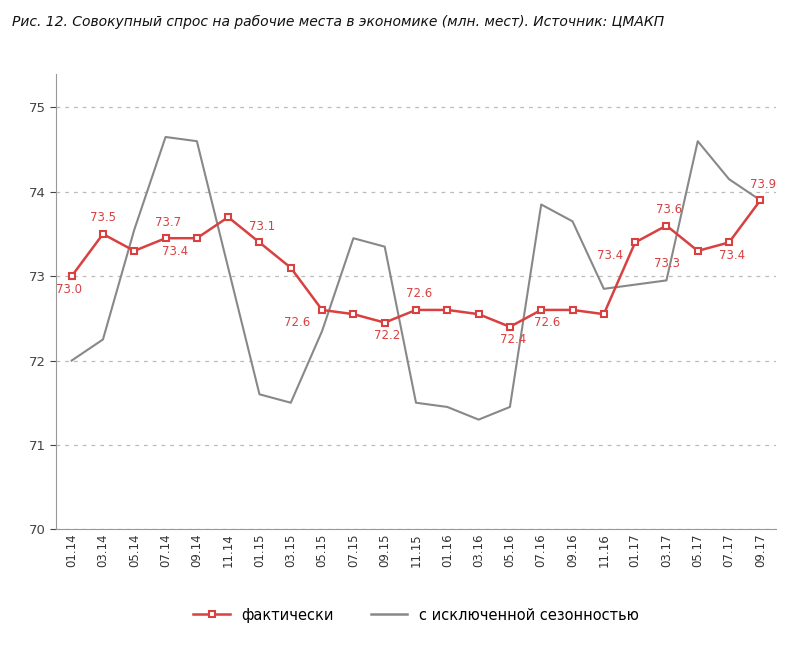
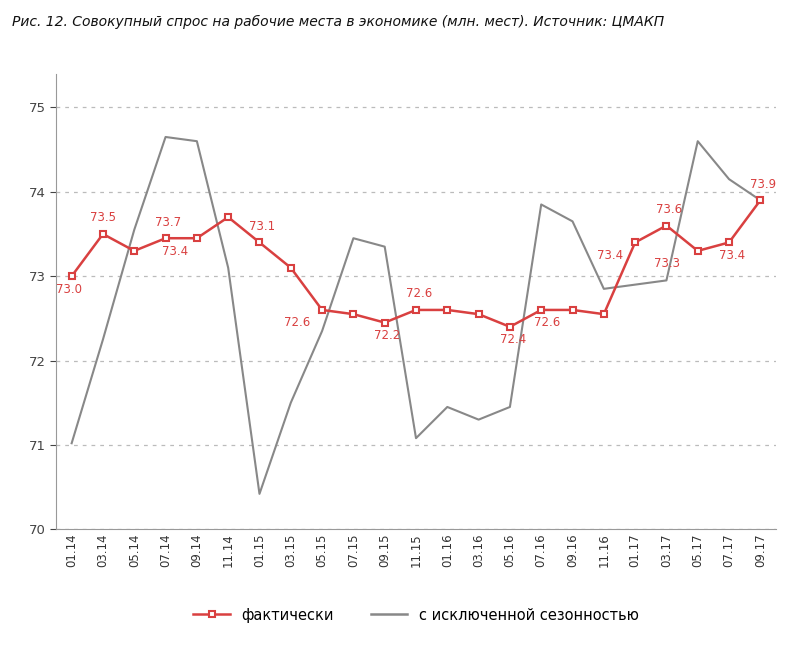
с исключенной сезонностью/01.14: 72.00 -> 71.02
с исключенной сезонностью/01.15: 71.60 -> 70.42
с исключенной сезонностью/11.15: 71.50 -> 71.08
